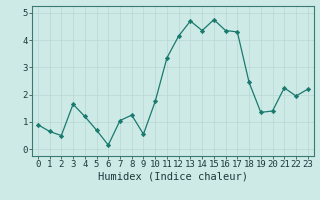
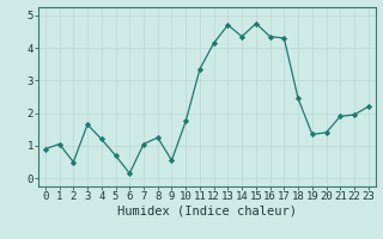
1: 0.65 -> 1.05
21: 2.25 -> 1.90
